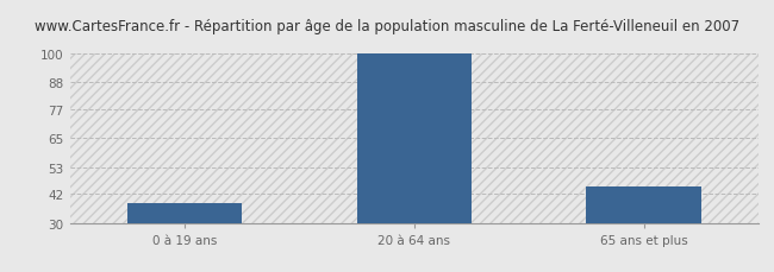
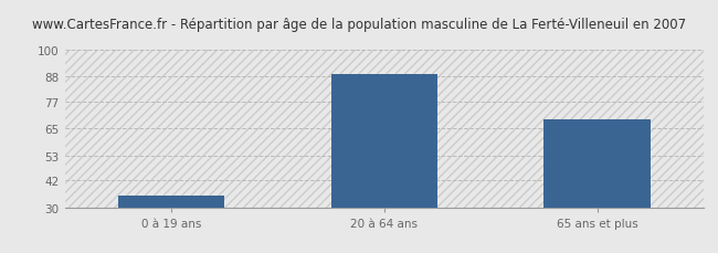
0 à 19 ans: 38 -> 35
20 à 64 ans: 100 -> 89
65 ans et plus: 45 -> 69
